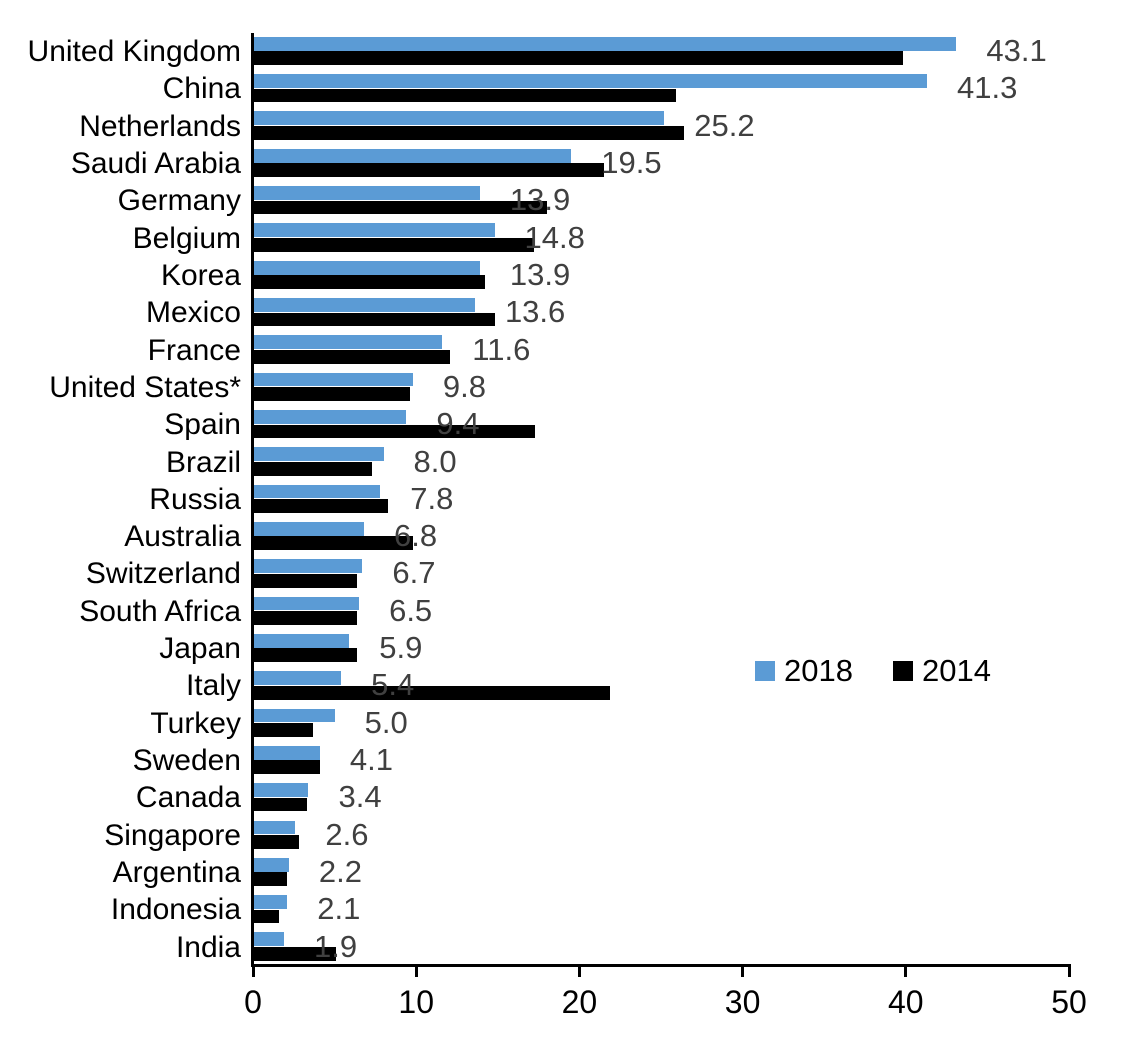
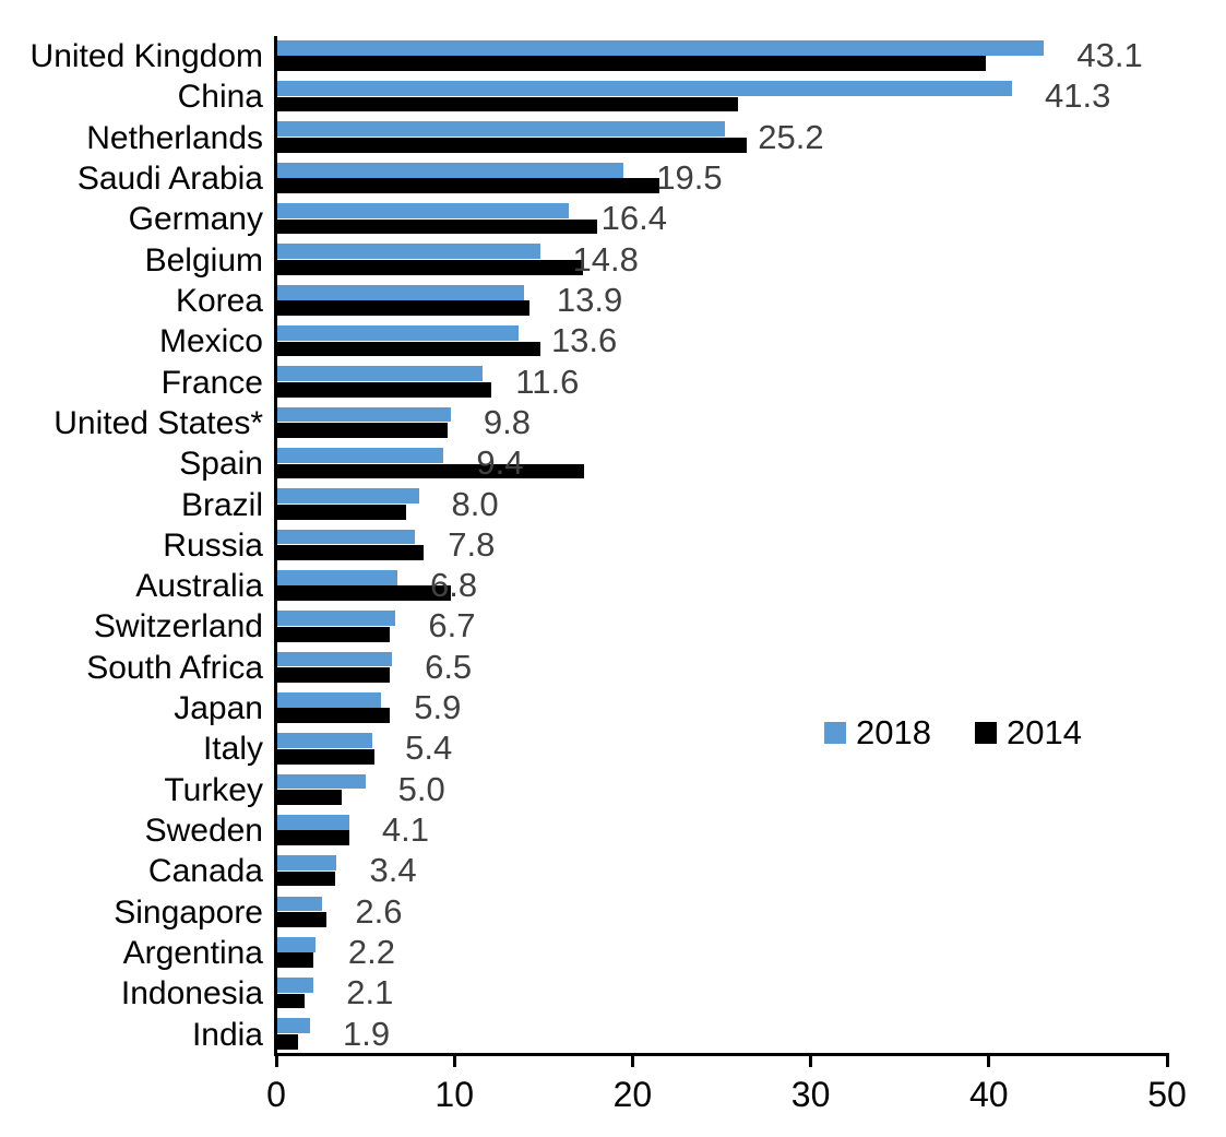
2018/Germany: 13.9 -> 16.4
2014/Italy: 21.9 -> 5.5
2014/India: 5.1 -> 1.2
